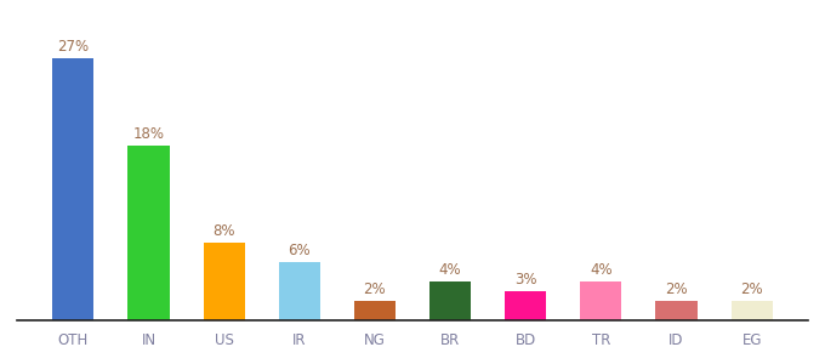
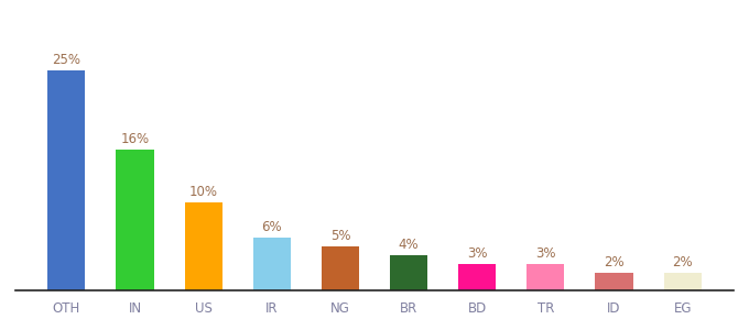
OTH: 27% -> 25%
IN: 18% -> 16%
US: 8% -> 10%
NG: 2% -> 5%
TR: 4% -> 3%
